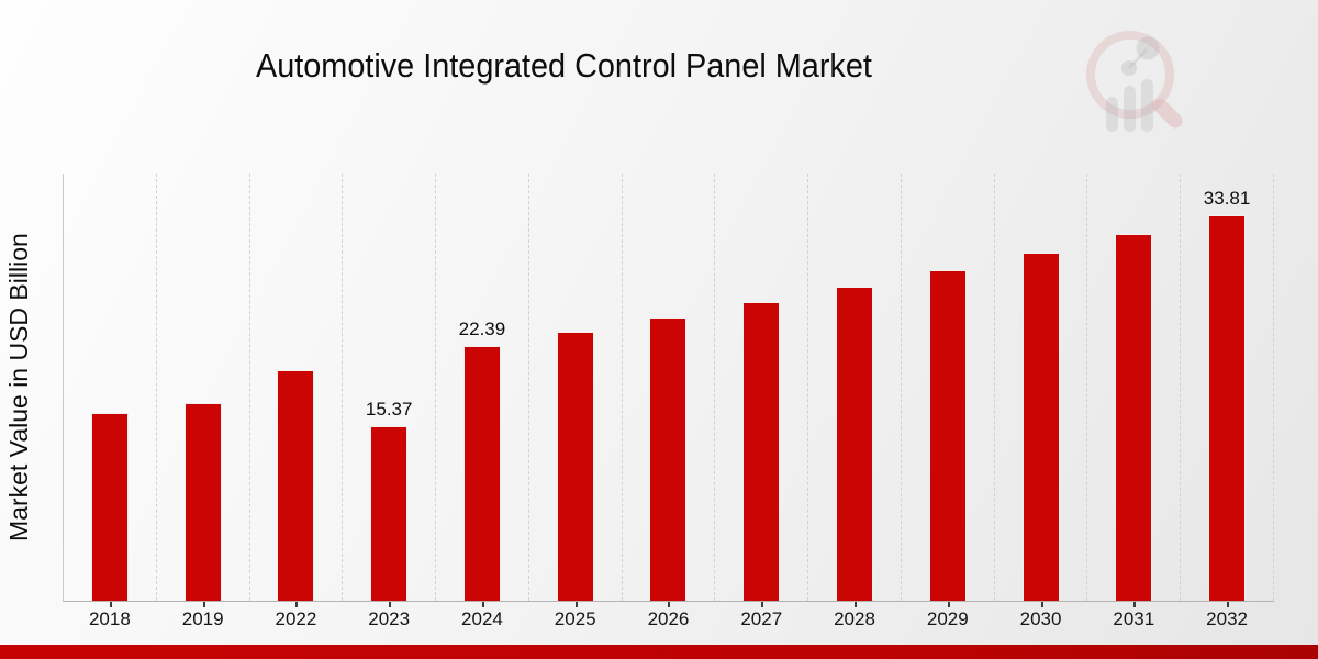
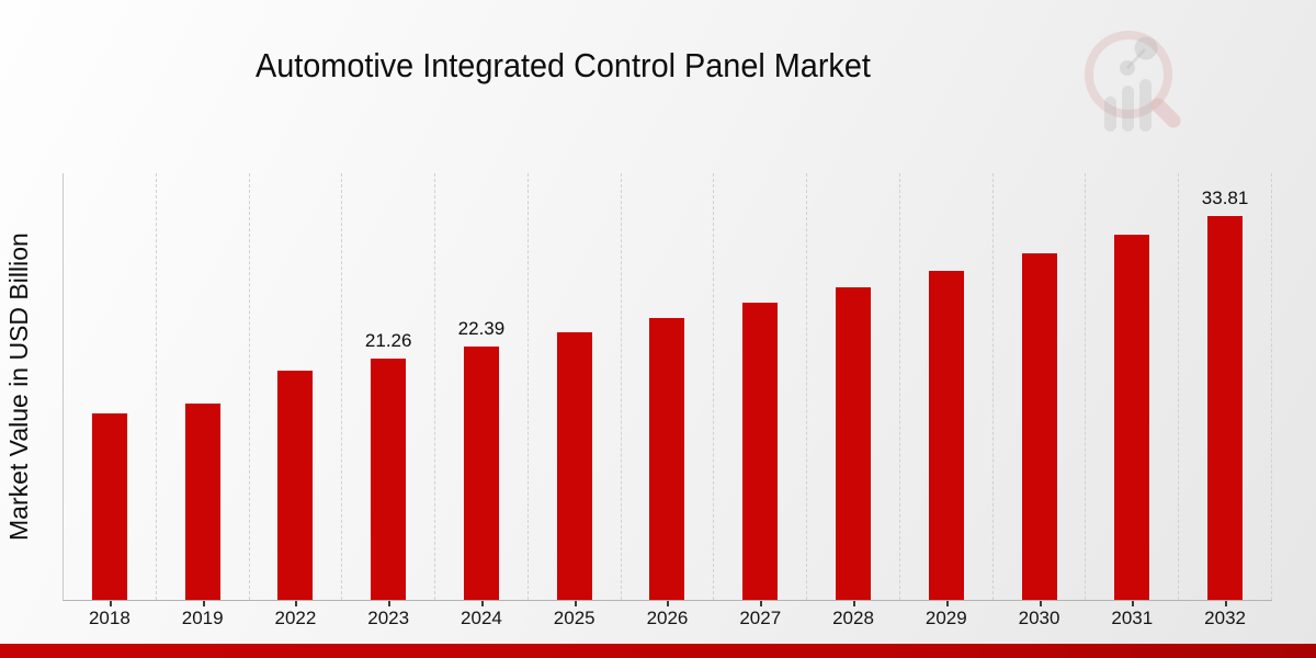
2023: 15.37 -> 21.26
